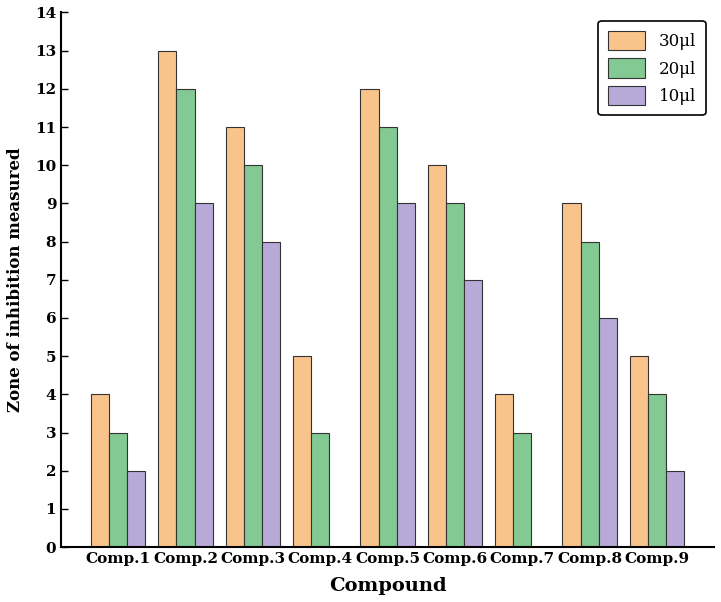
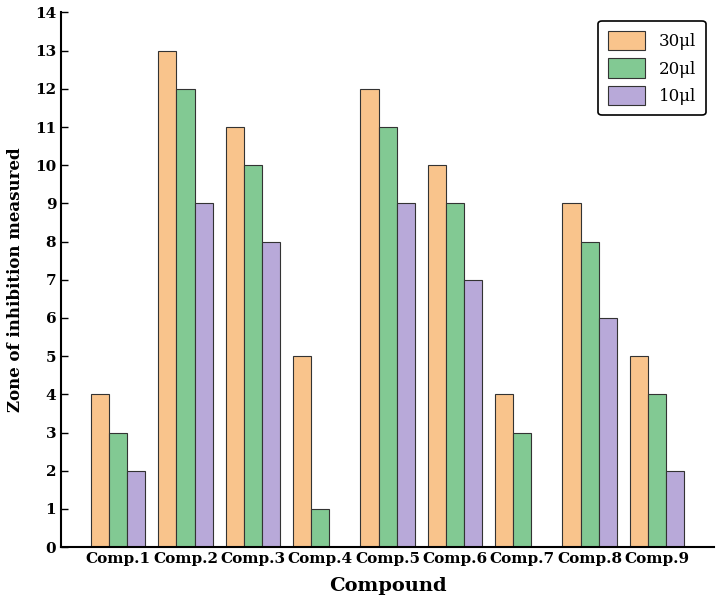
20μl/Comp.4: 3 -> 1
